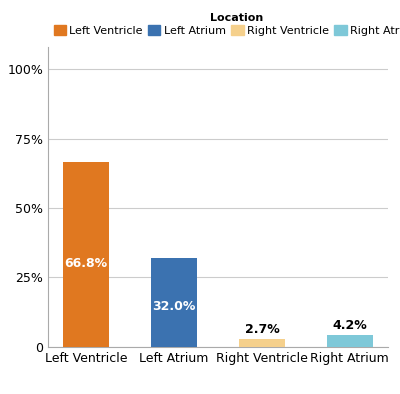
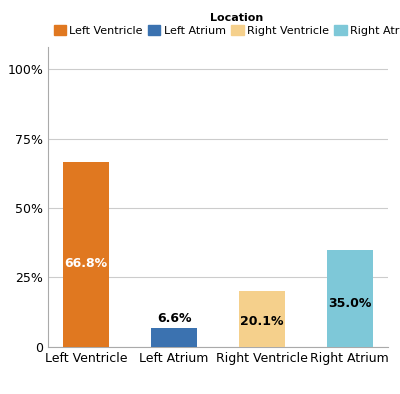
Left Atrium: 32.0% -> 6.6%
Right Ventricle: 2.7% -> 20.1%
Right Atrium: 4.2% -> 35.0%
